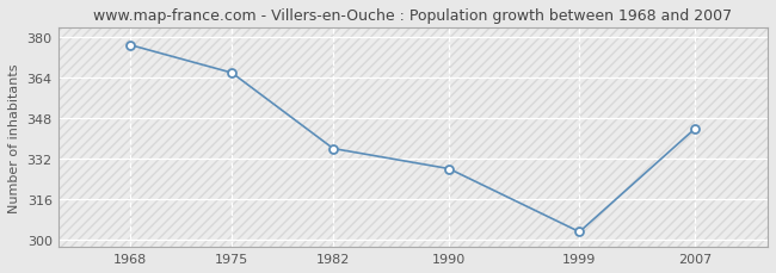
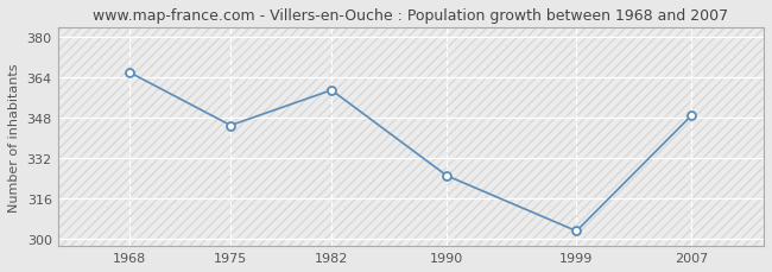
1968: 377 -> 366
1975: 366 -> 345
1982: 336 -> 359
1990: 328 -> 325
2007: 344 -> 349
